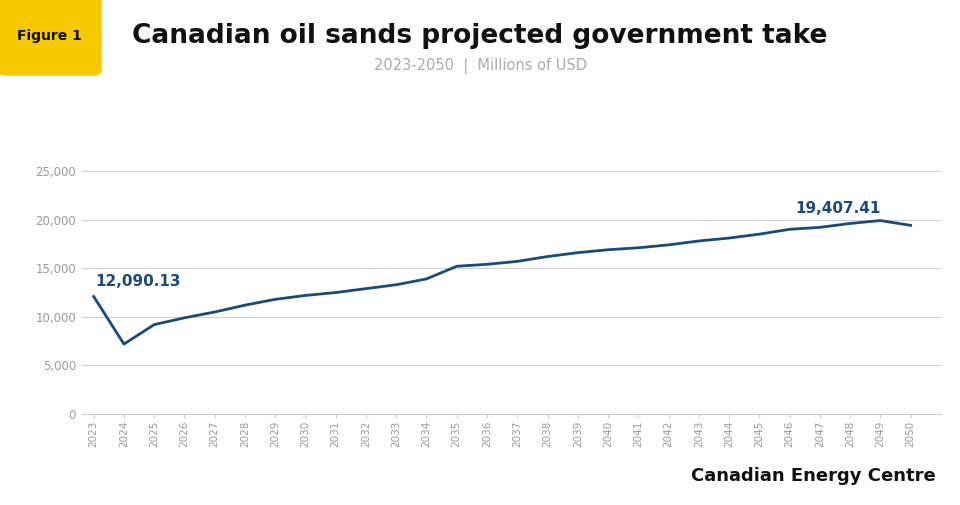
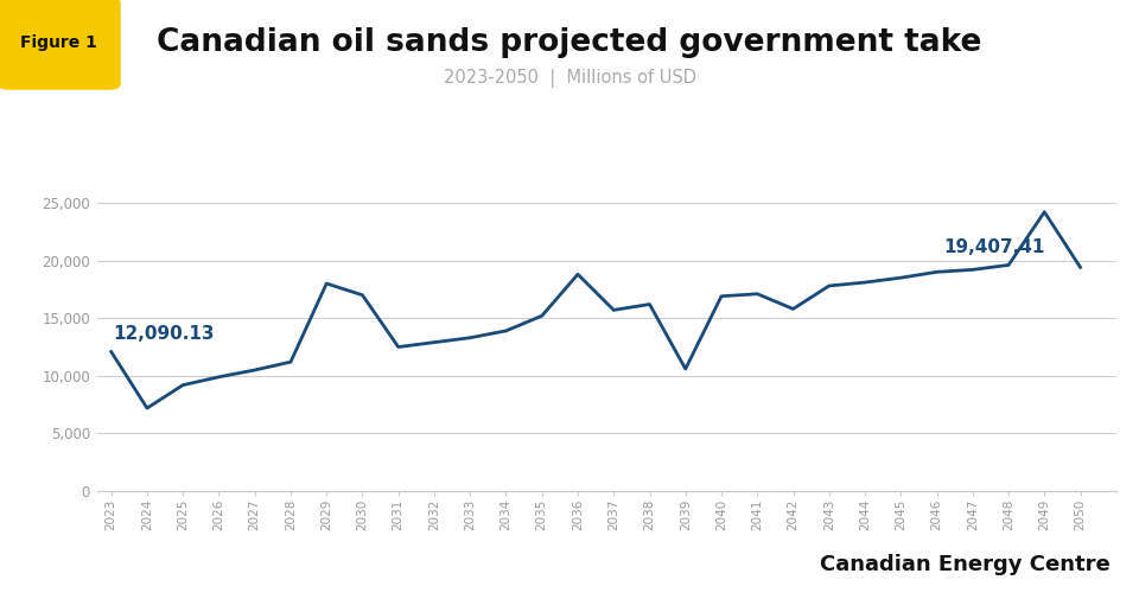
2029: 11,800 -> 18,000
2030: 12,200 -> 17,000
2036: 15,400 -> 18,800
2039: 16,600 -> 10,600
2042: 17,400 -> 15,800
2049: 19,900 -> 24,200
